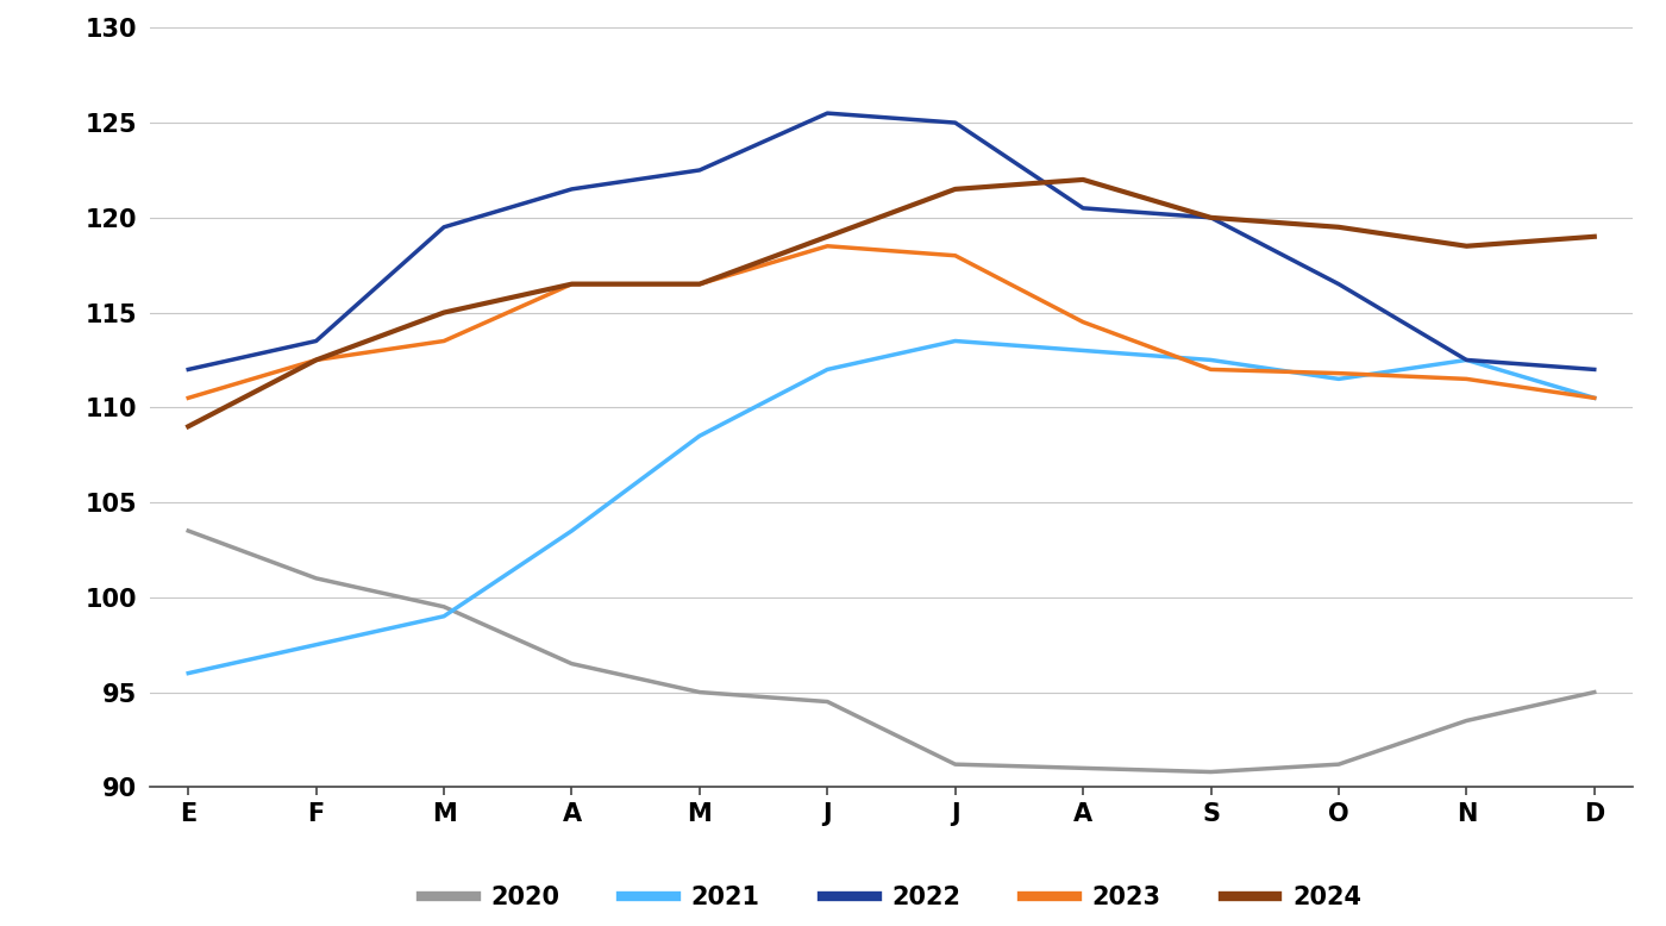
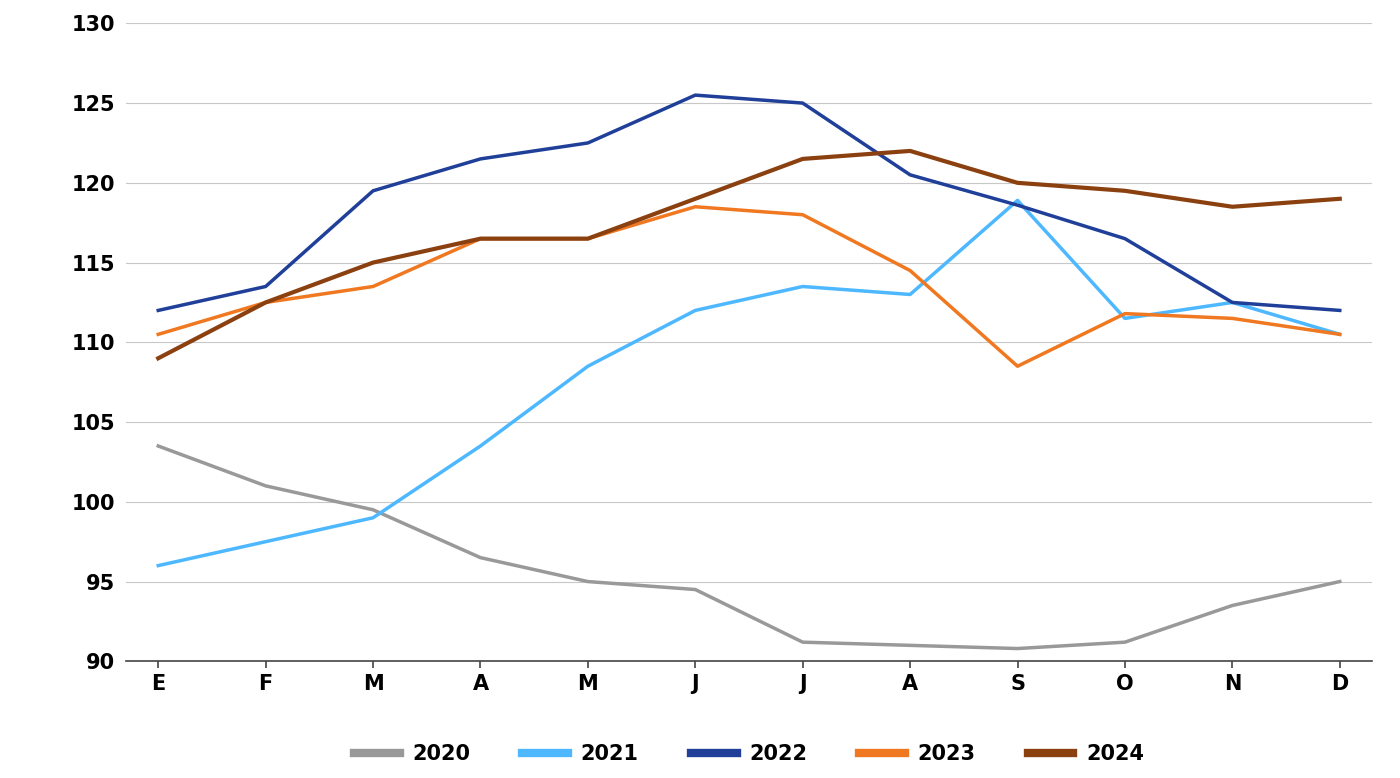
2021/S: 112.5 -> 118.9
2022/S: 120.0 -> 118.6
2023/S: 112.0 -> 108.5
